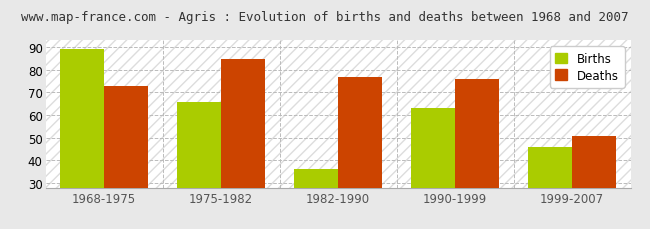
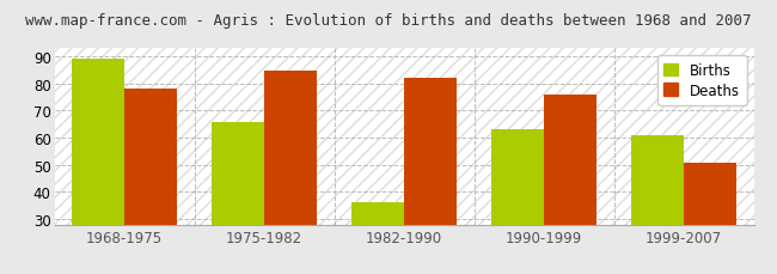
Deaths/1968-1975: 73 -> 78
Deaths/1982-1990: 77 -> 82
Births/1999-2007: 46 -> 61
